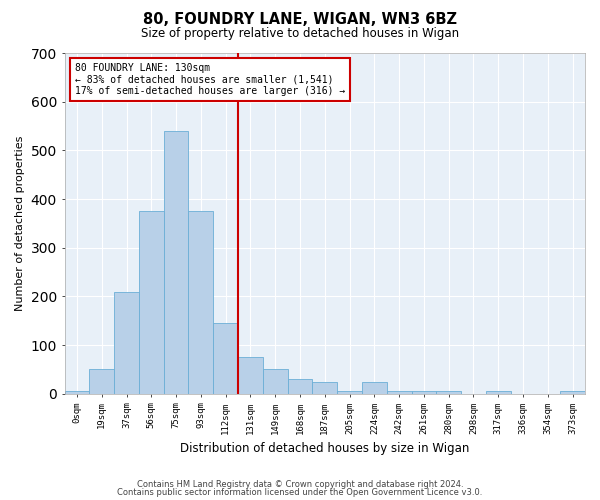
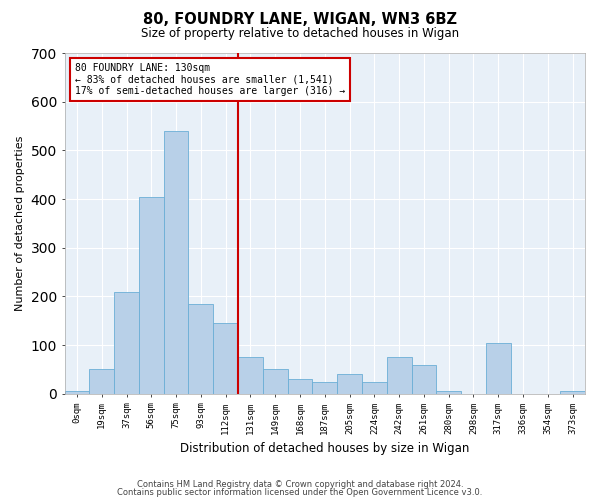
56sqm: 375 -> 405
93sqm: 375 -> 185
205sqm: 5 -> 40
242sqm: 5 -> 75
261sqm: 5 -> 60
317sqm: 5 -> 105
